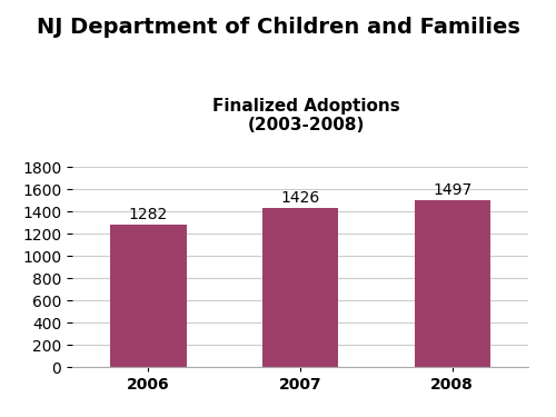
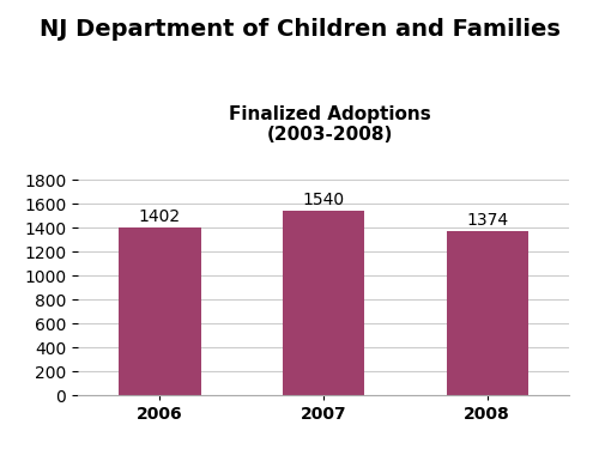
2006: 1282 -> 1402
2007: 1426 -> 1540
2008: 1497 -> 1374
